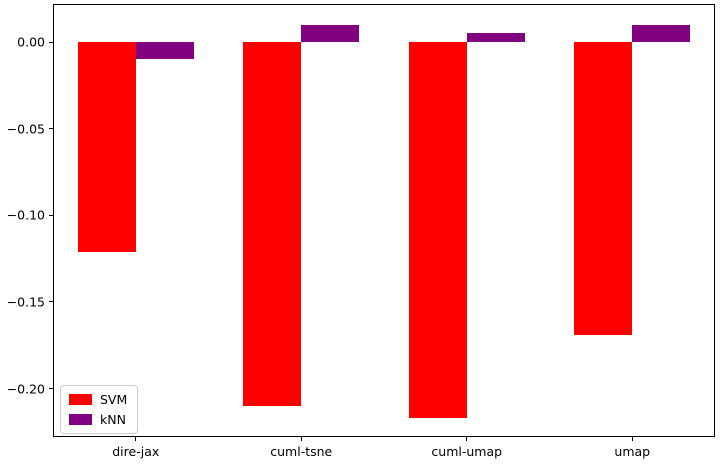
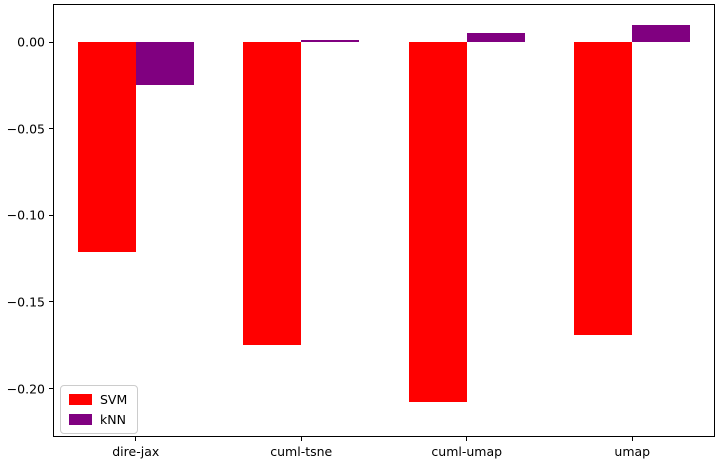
kNN/dire-jax: -0.010 -> -0.025
SVM/cuml-tsne: -0.210 -> -0.175
kNN/cuml-tsne: 0.010 -> 0.001
SVM/cuml-umap: -0.217 -> -0.208
